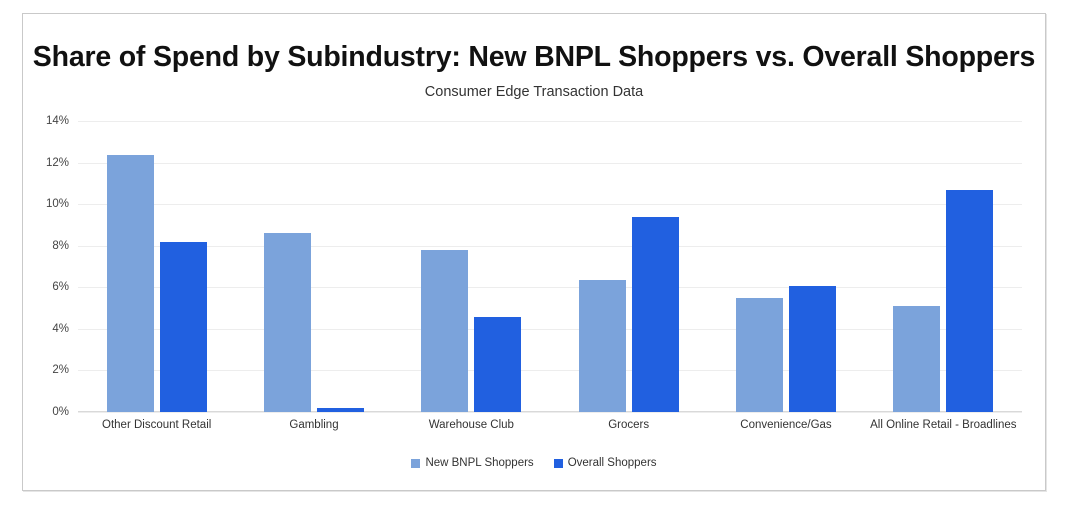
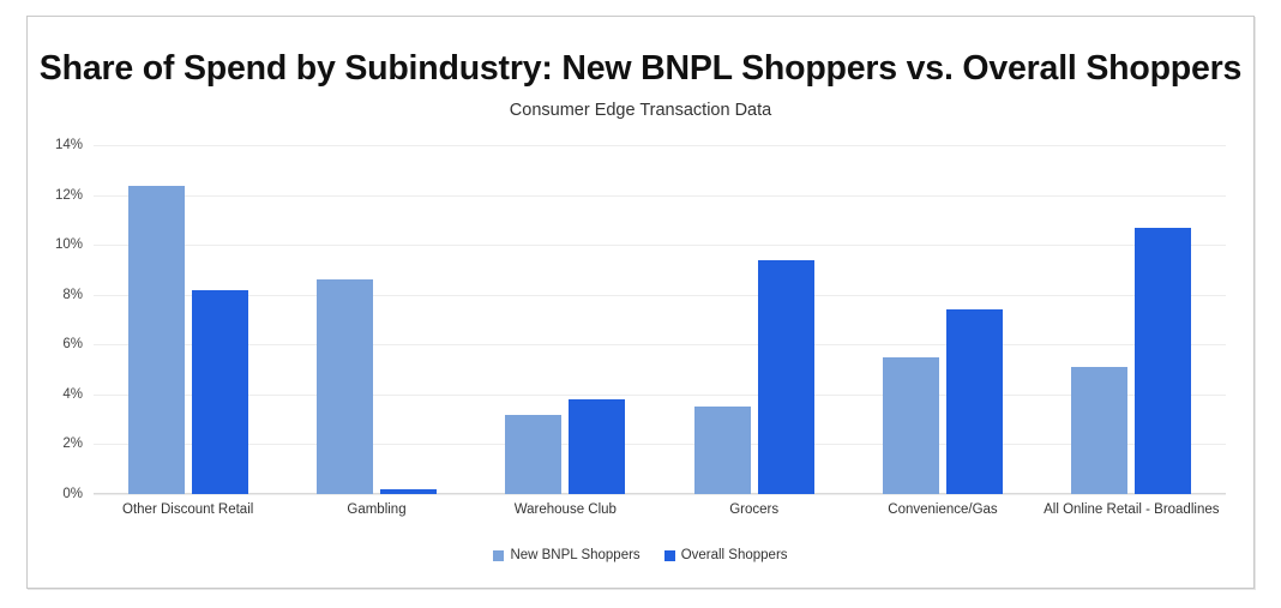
New BNPL Shoppers/Warehouse Club: 7.8% -> 3.2%
Overall Shoppers/Warehouse Club: 4.5% -> 3.8%
New BNPL Shoppers/Grocers: 6.3% -> 3.5%
Overall Shoppers/Convenience/Gas: 6.0% -> 7.4%
